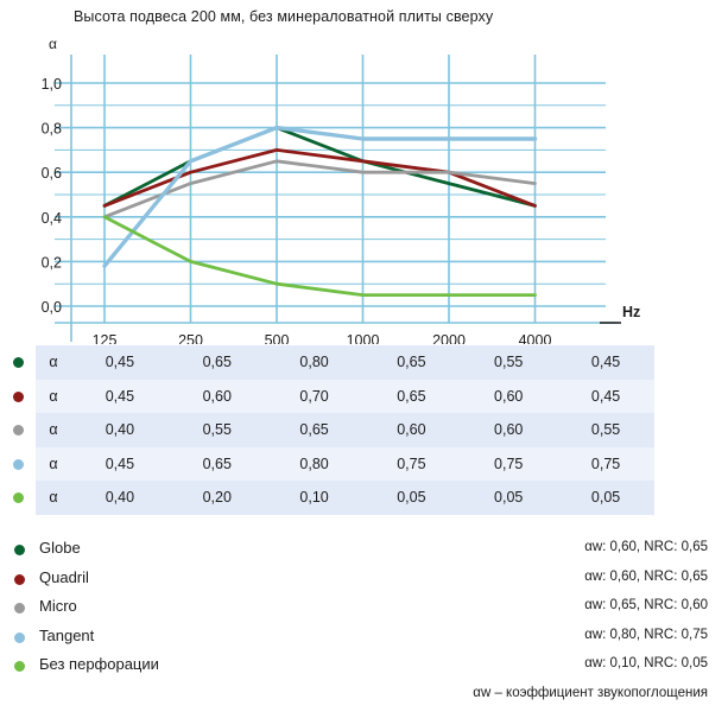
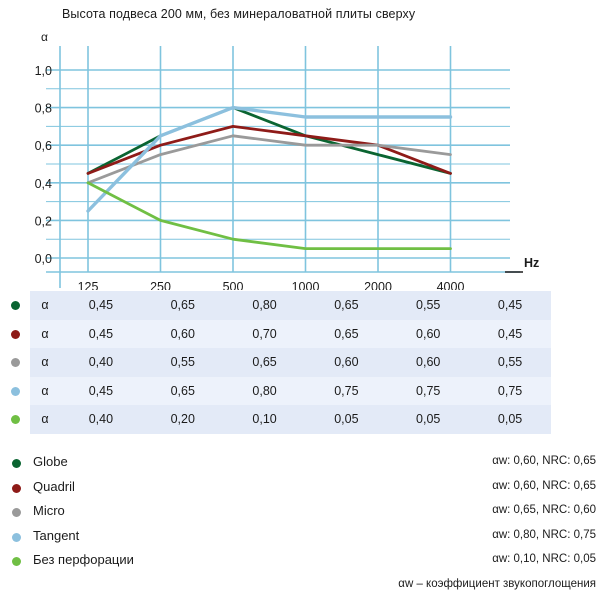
Tangent/125: 0,18 -> 0,25
